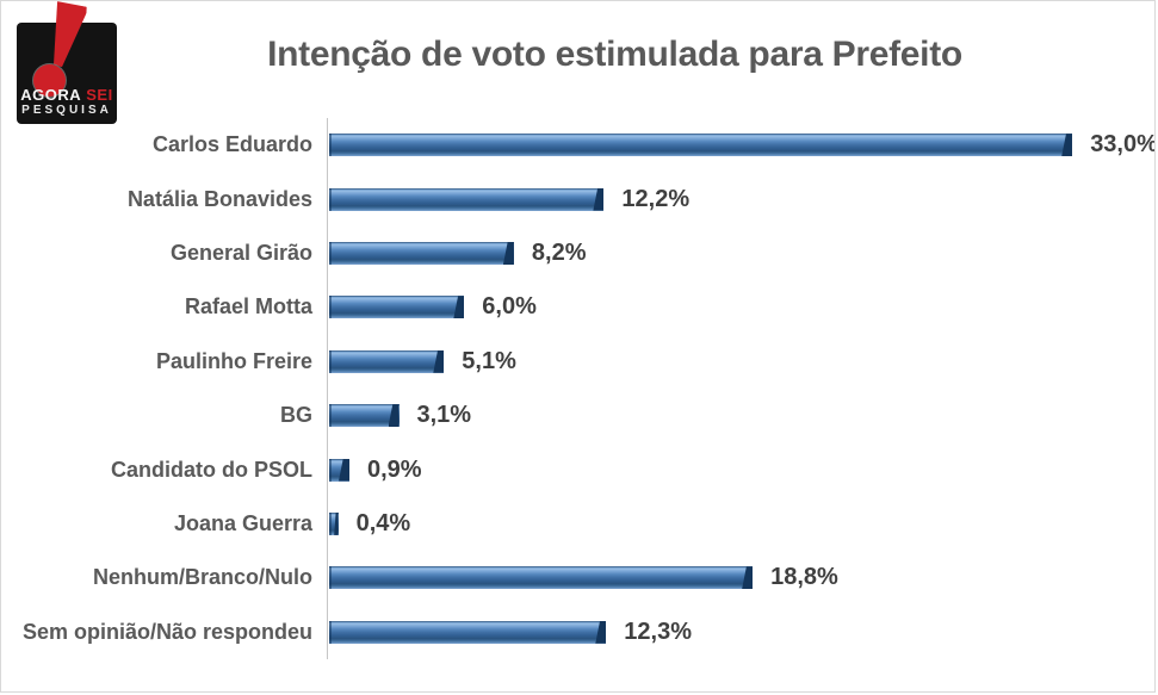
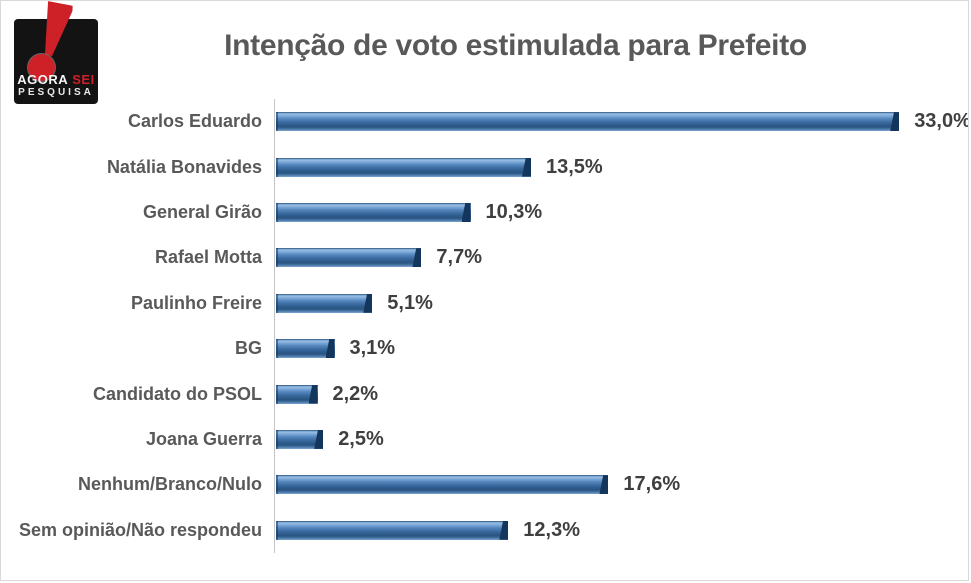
Natália Bonavides: 12,2% -> 13,5%
General Girão: 8,2% -> 10,3%
Rafael Motta: 6,0% -> 7,7%
Candidato do PSOL: 0,9% -> 2,2%
Joana Guerra: 0,4% -> 2,5%
Nenhum/Branco/Nulo: 18,8% -> 17,6%
